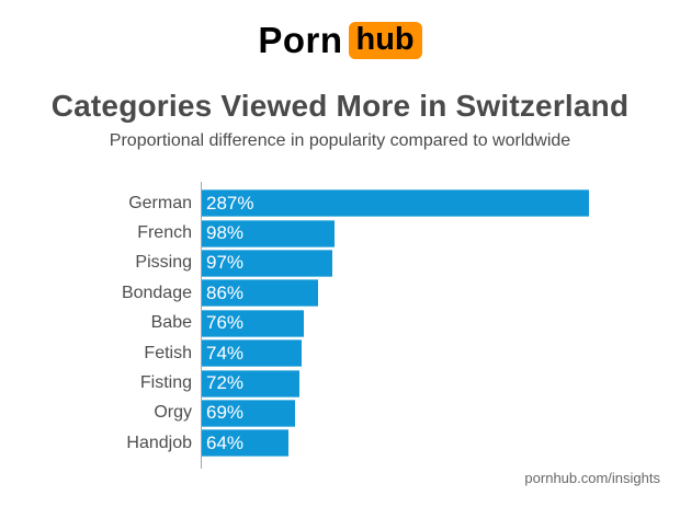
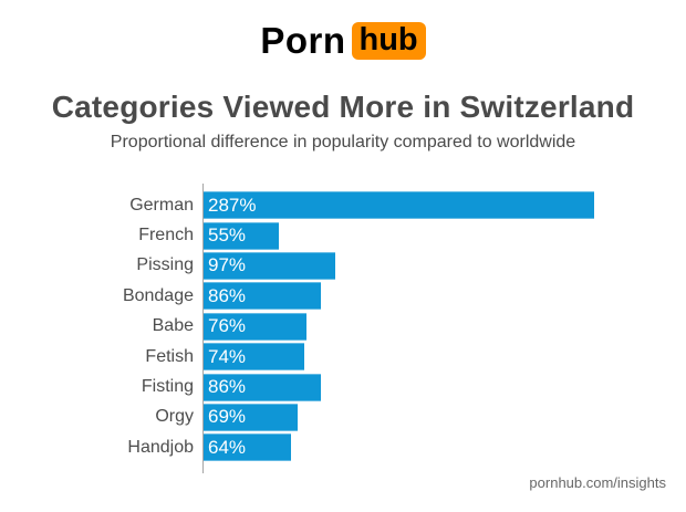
French: 98% -> 55%
Fisting: 72% -> 86%
